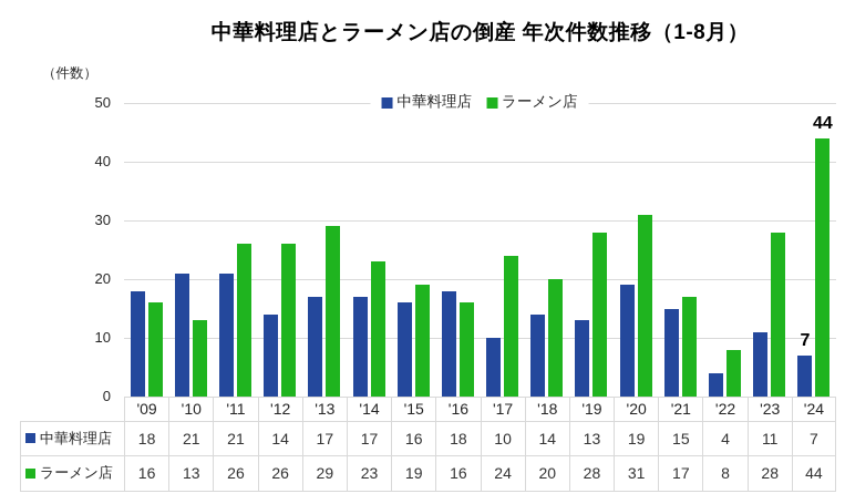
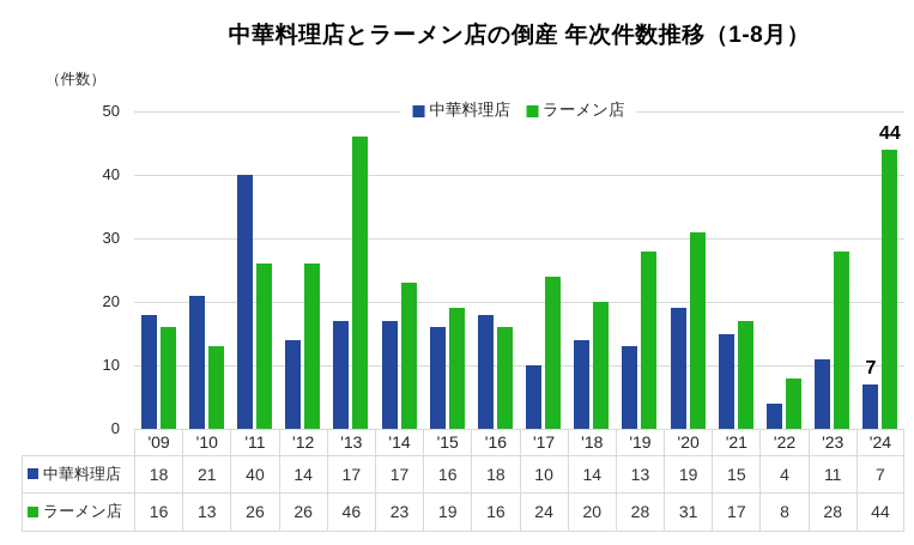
中華料理店/'11: 21 -> 40
ラーメン店/'13: 29 -> 46
